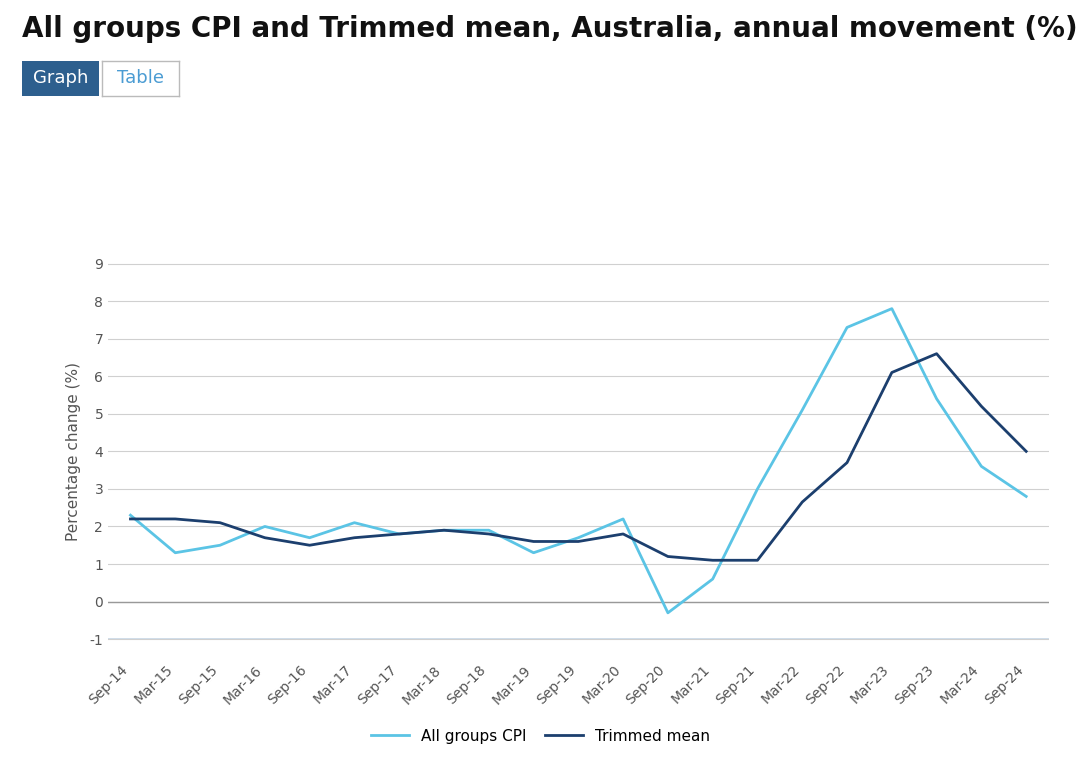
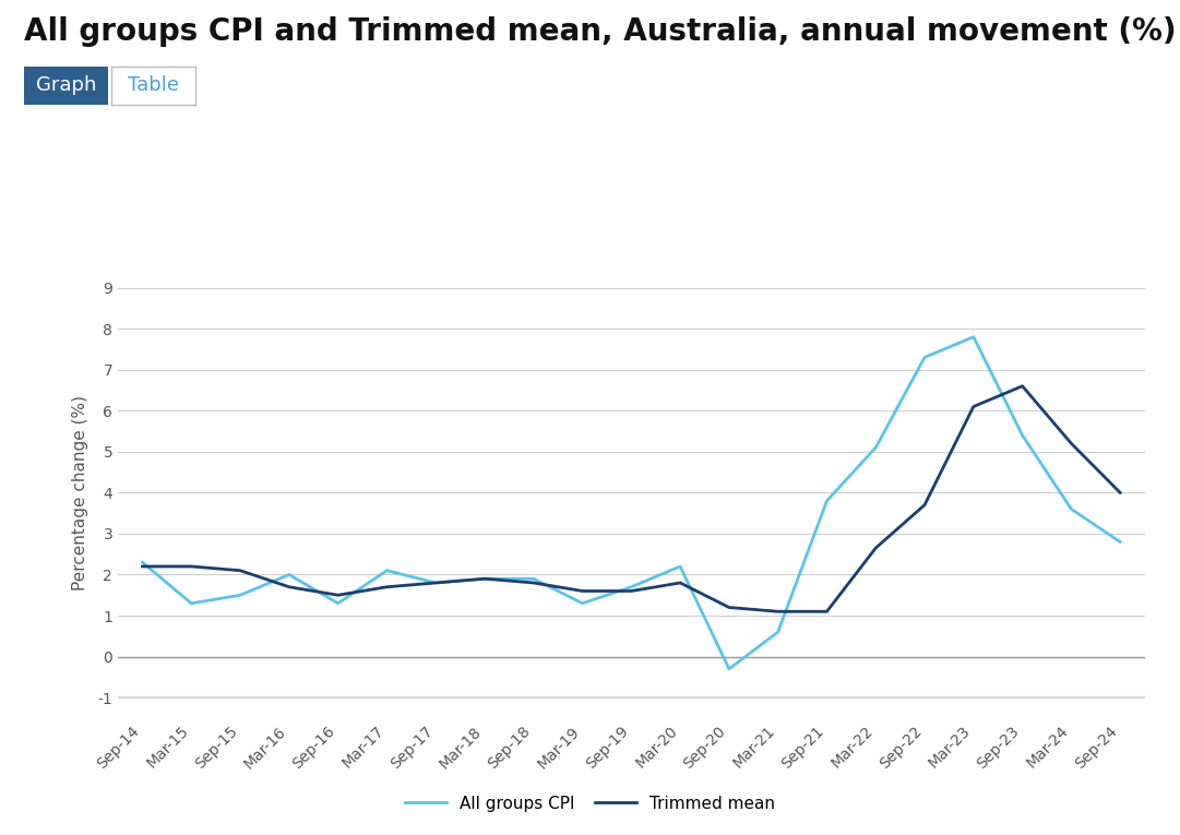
All groups CPI/Sep-16: 1.7 -> 1.3
All groups CPI/Sep-21: 3.0 -> 3.8
